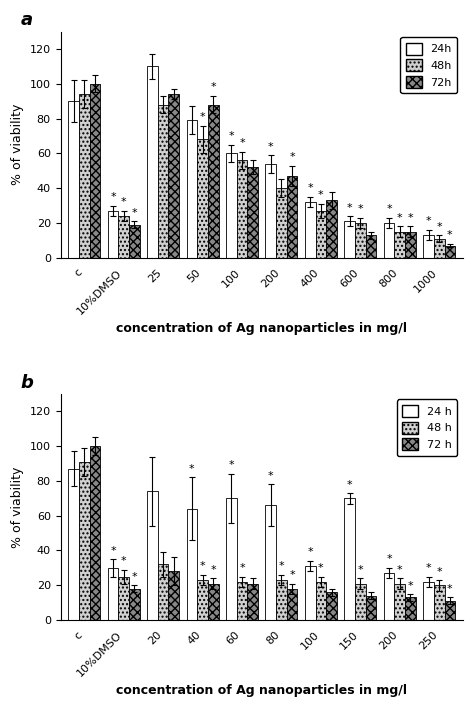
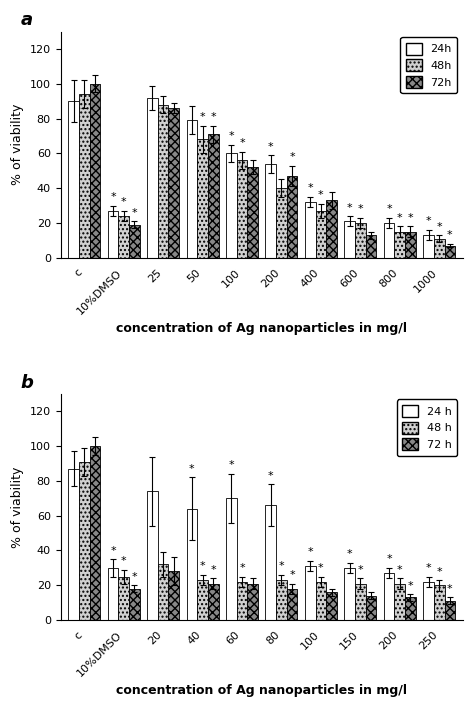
24h/25: 110 -> 92
72h/25: 94 -> 86
72h/50: 88 -> 71
24 h/150: 70 -> 30
